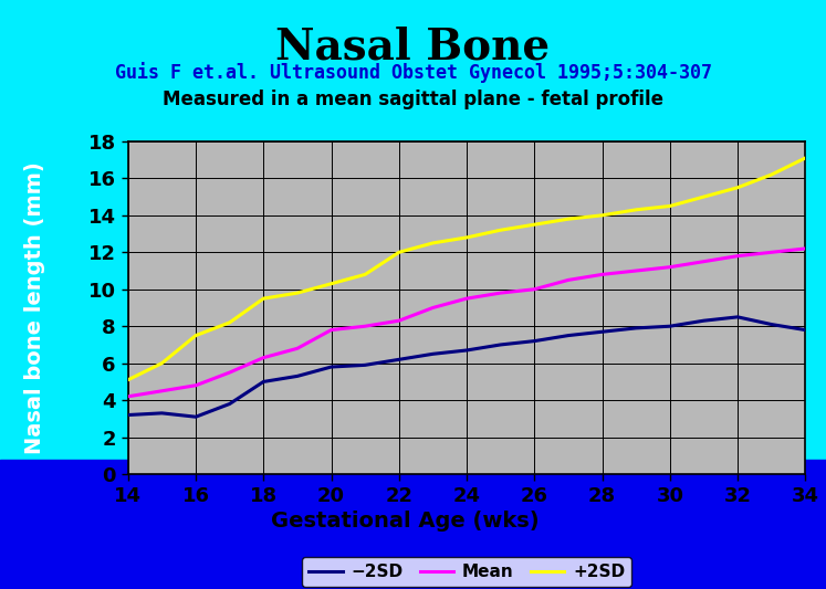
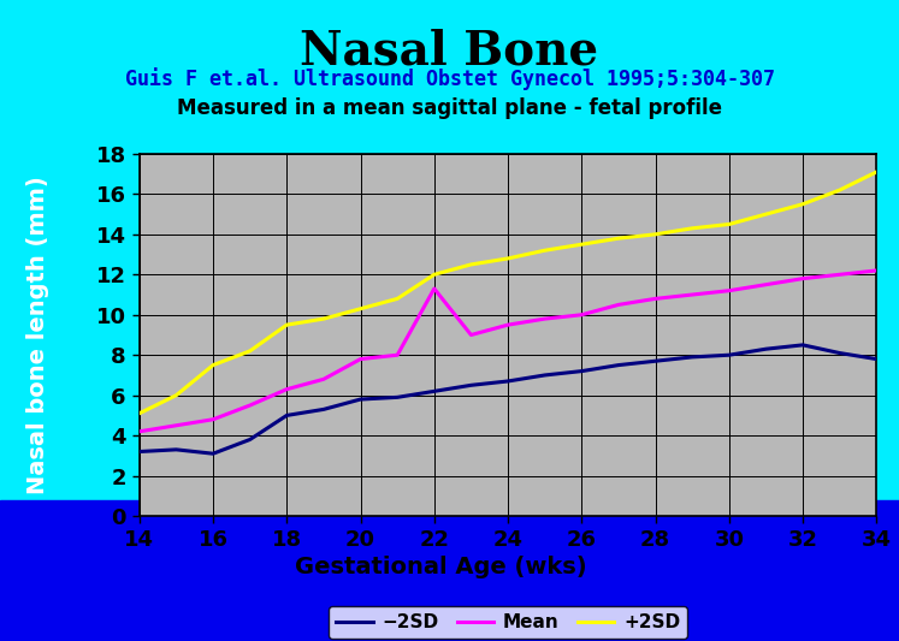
Mean/22: 8.3 -> 11.3
